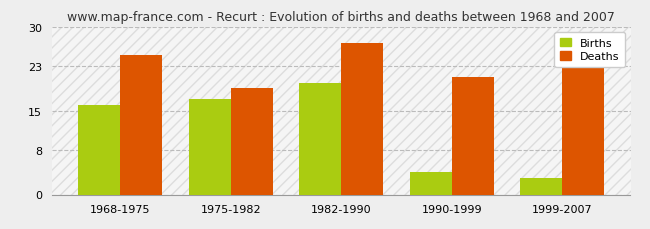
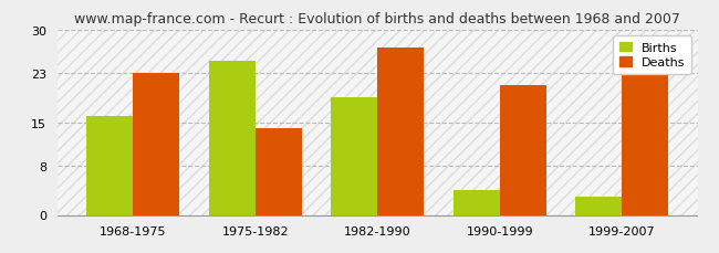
Deaths/1968-1975: 25 -> 23
Births/1975-1982: 17 -> 25
Deaths/1975-1982: 19 -> 14
Births/1982-1990: 20 -> 19
